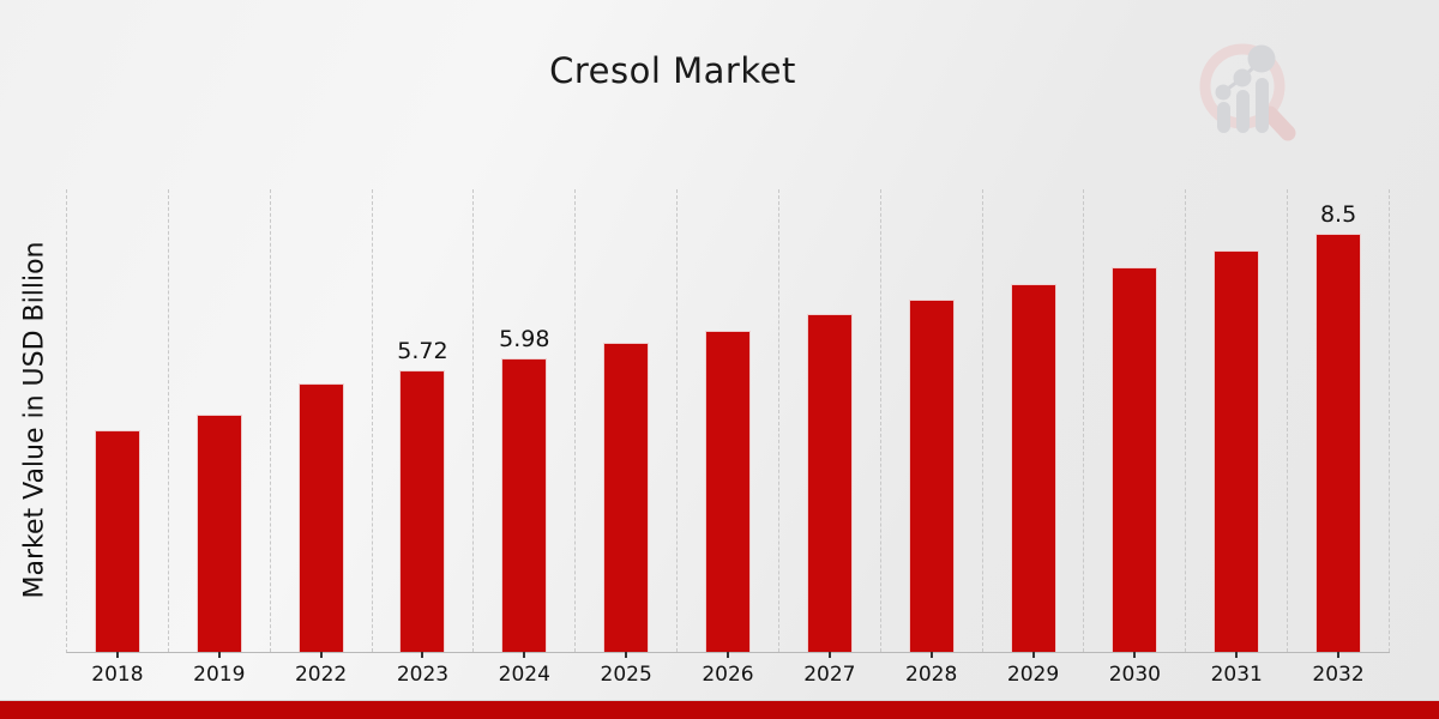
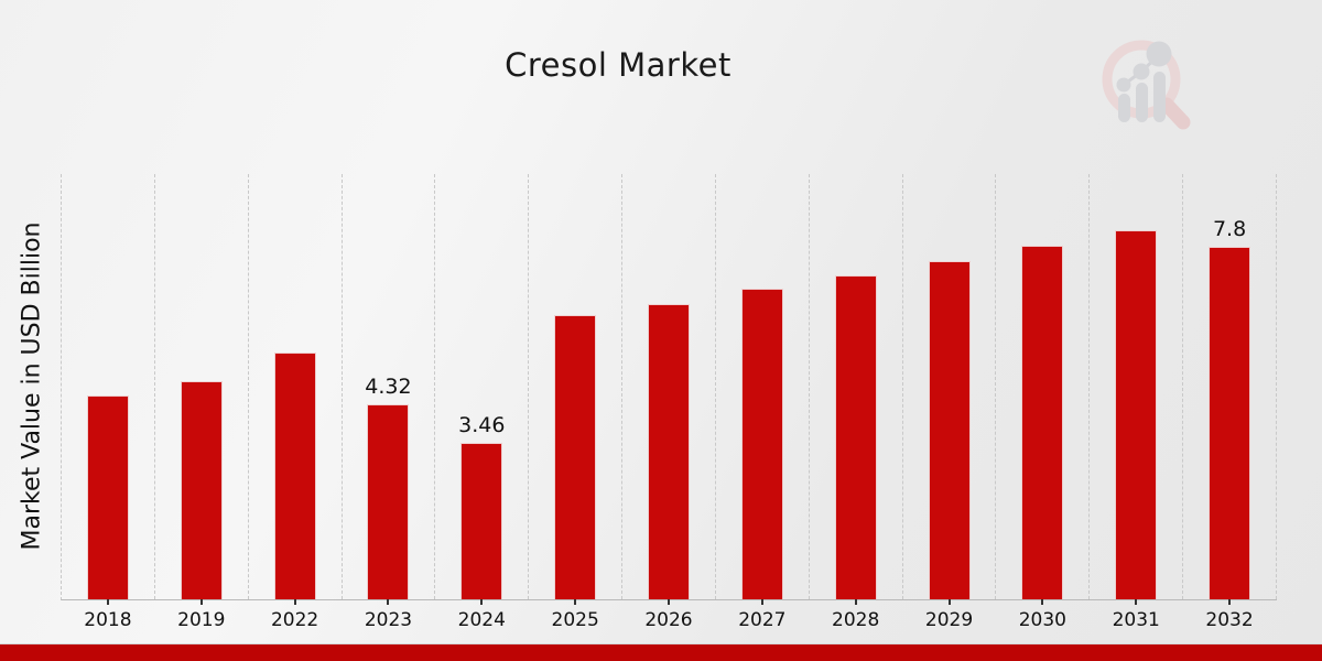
2023: 5.72 -> 4.32
2024: 5.98 -> 3.46
2032: 8.5 -> 7.8
